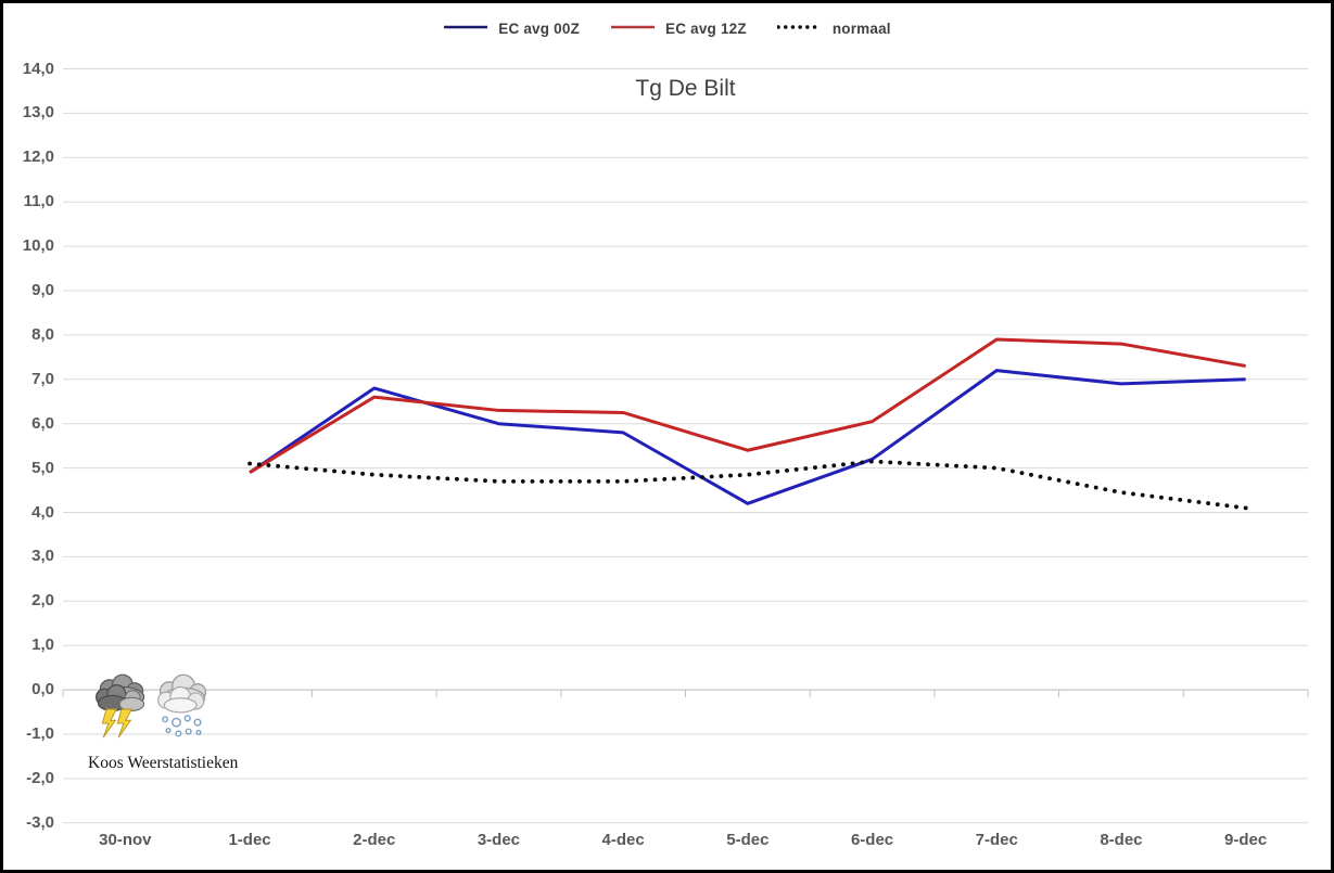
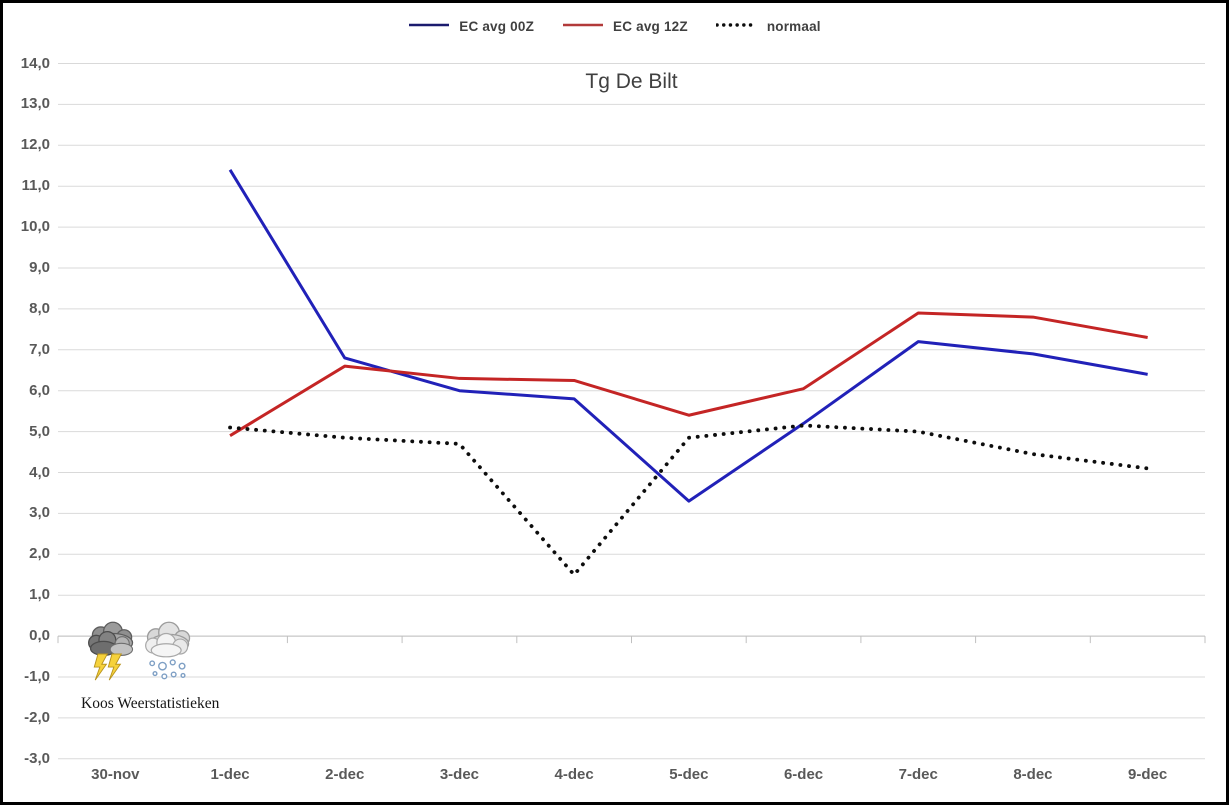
EC avg 00Z/1-dec: 4,9 -> 11,4
normaal/4-dec: 4,7 -> 1,5
EC avg 00Z/5-dec: 4,2 -> 3,3
EC avg 00Z/9-dec: 7,0 -> 6,4
